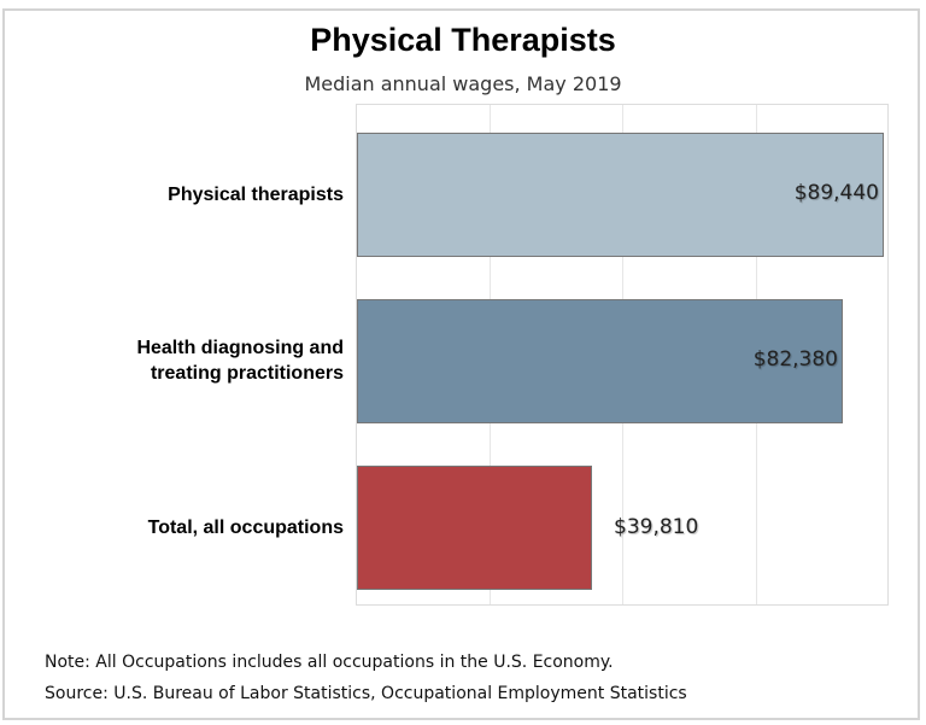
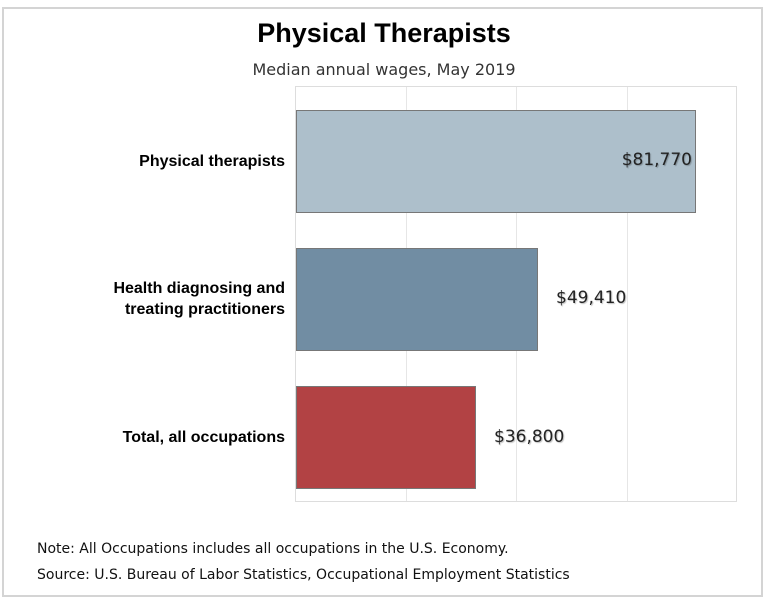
Physical therapists: $89,440 -> $81,770
Health diagnosing and treating practitioners: $82,380 -> $49,410
Total, all occupations: $39,810 -> $36,800
